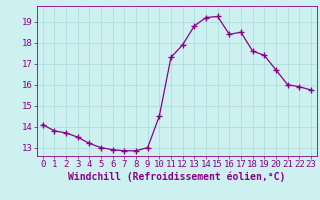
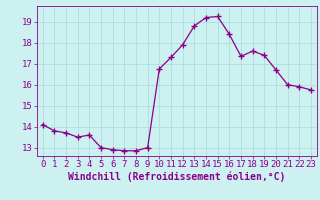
4: 13.20 -> 13.60
10: 14.50 -> 16.75
17: 18.50 -> 17.35
